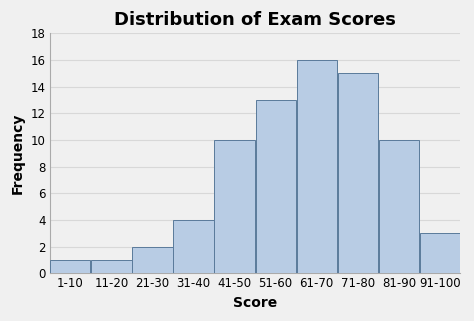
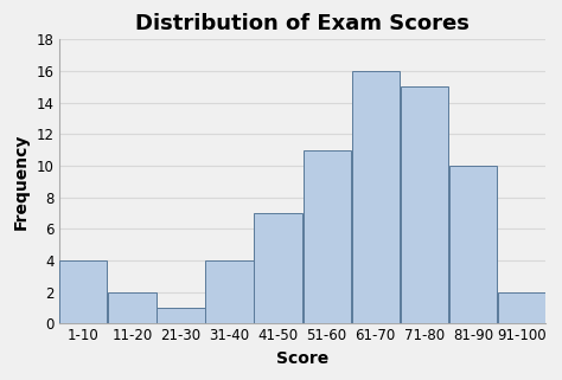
1-10: 1 -> 4
11-20: 1 -> 2
21-30: 2 -> 1
41-50: 10 -> 7
51-60: 13 -> 11
91-100: 3 -> 2
